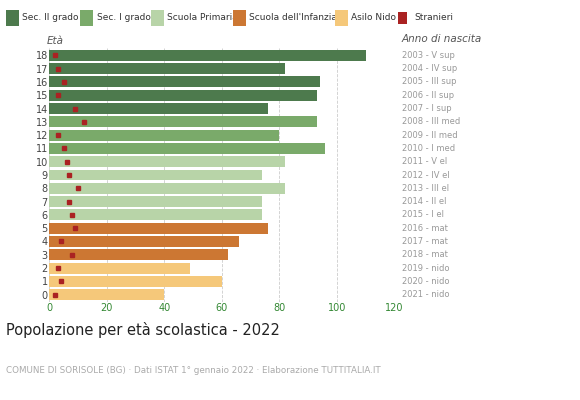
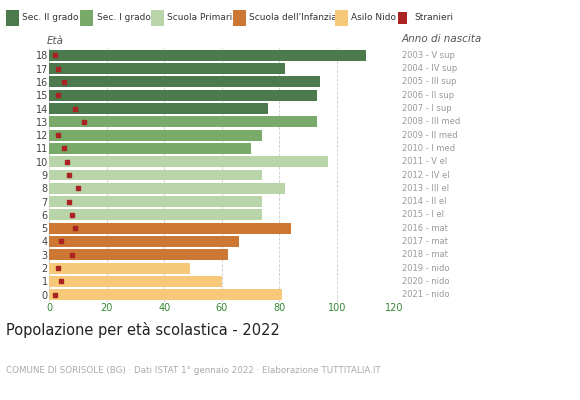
12: 80 -> 74
11: 96 -> 70
10: 82 -> 97
5: 76 -> 84
0: 40 -> 81
